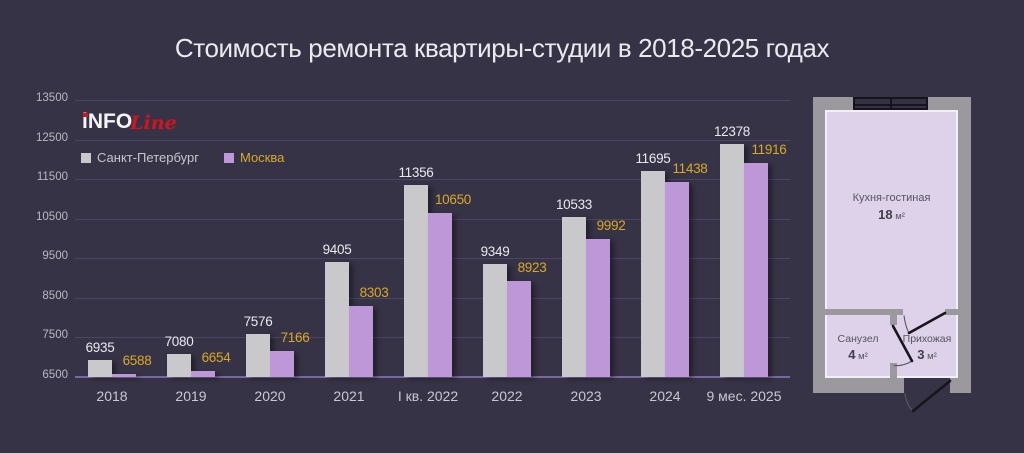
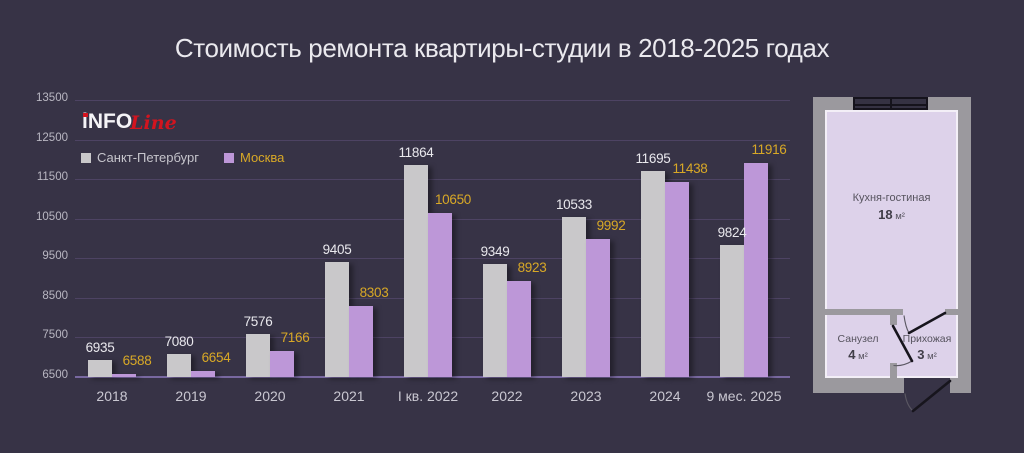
Санкт-Петербург/I кв. 2022: 11356 -> 11864
Санкт-Петербург/9 мес. 2025: 12378 -> 9824
